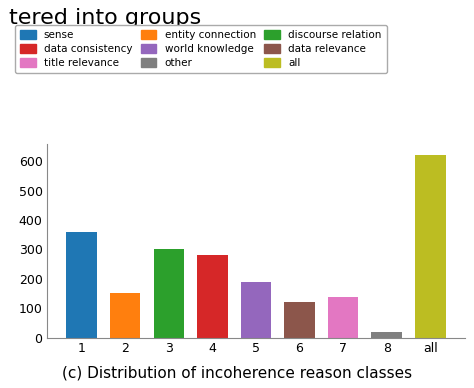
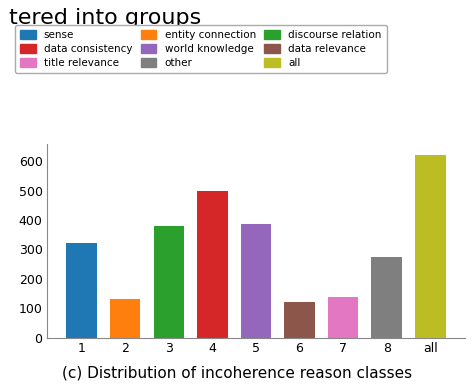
1: 360 -> 320
2: 152 -> 130
3: 302 -> 380
4: 280 -> 500
5: 190 -> 385
8: 18 -> 275
